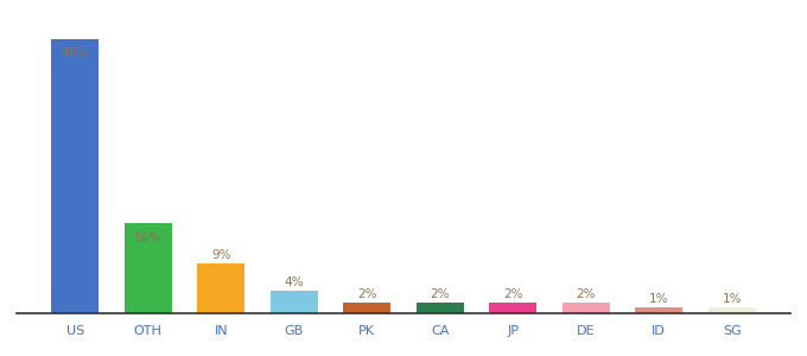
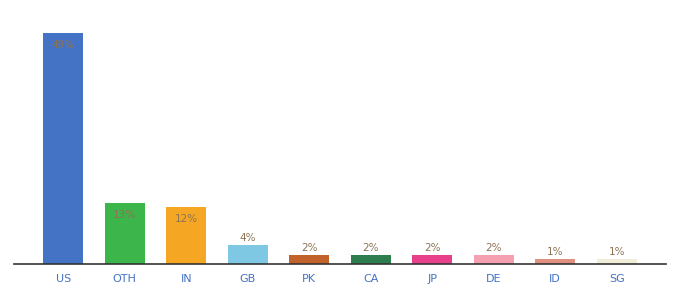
OTH: 16% -> 13%
IN: 9% -> 12%
